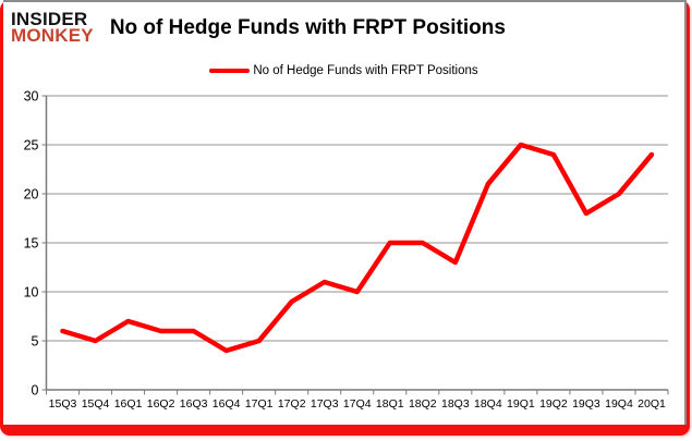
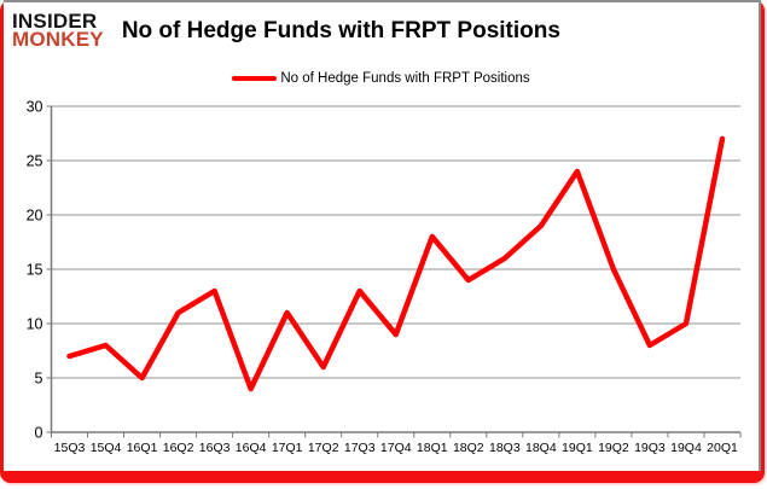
15Q3: 6 -> 7
15Q4: 5 -> 8
16Q1: 7 -> 5
16Q2: 6 -> 11
16Q3: 6 -> 13
17Q1: 5 -> 11
17Q2: 9 -> 6
17Q3: 11 -> 13
17Q4: 10 -> 9
18Q1: 15 -> 18
18Q2: 15 -> 14
18Q3: 13 -> 16
18Q4: 21 -> 19
19Q1: 25 -> 24
19Q2: 24 -> 15
19Q3: 18 -> 8
19Q4: 20 -> 10
20Q1: 24 -> 27
